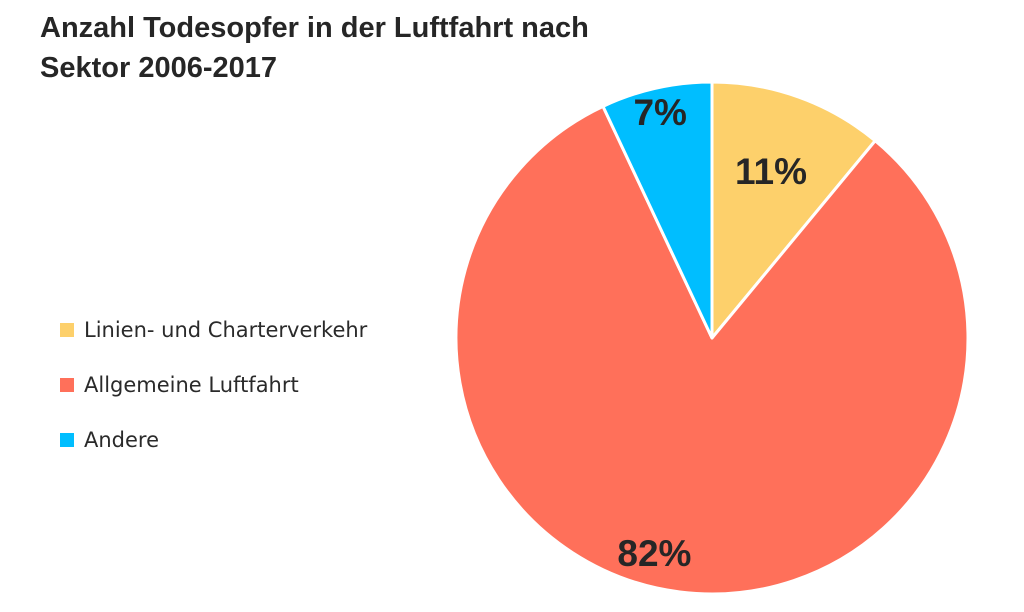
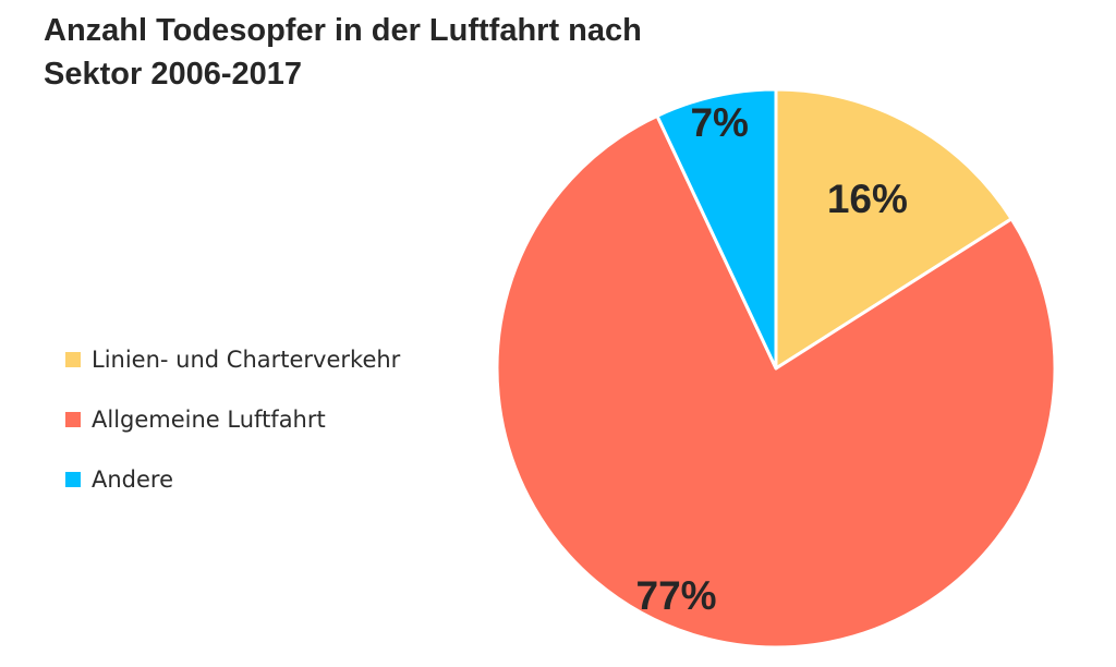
Linien- und Charterverkehr: 11% -> 16%
Allgemeine Luftfahrt: 82% -> 77%
